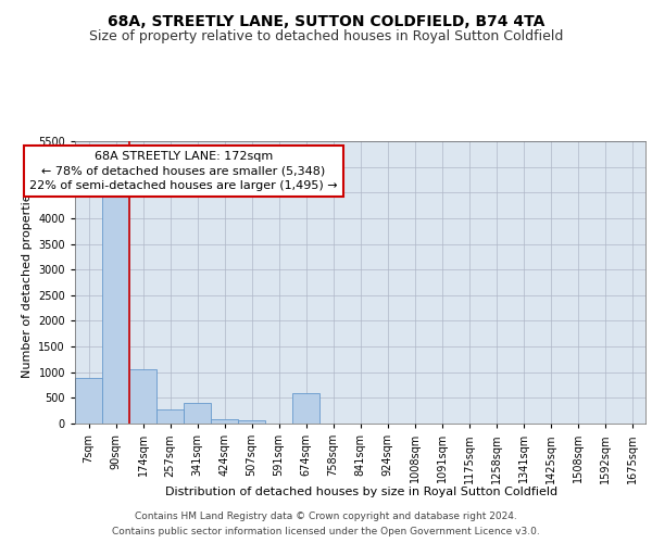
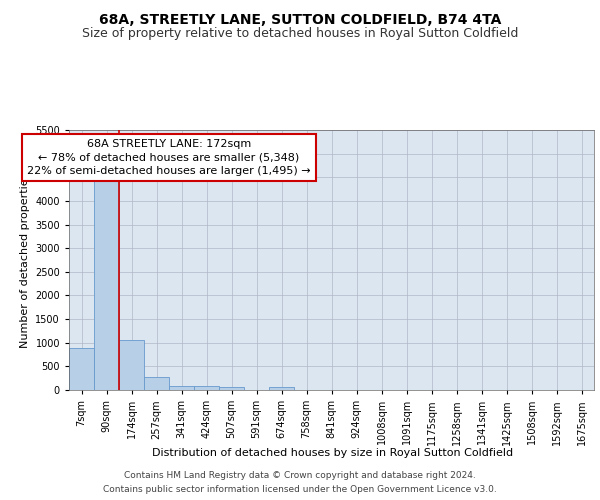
341sqm: 400 -> 80
674sqm: 600 -> 60
